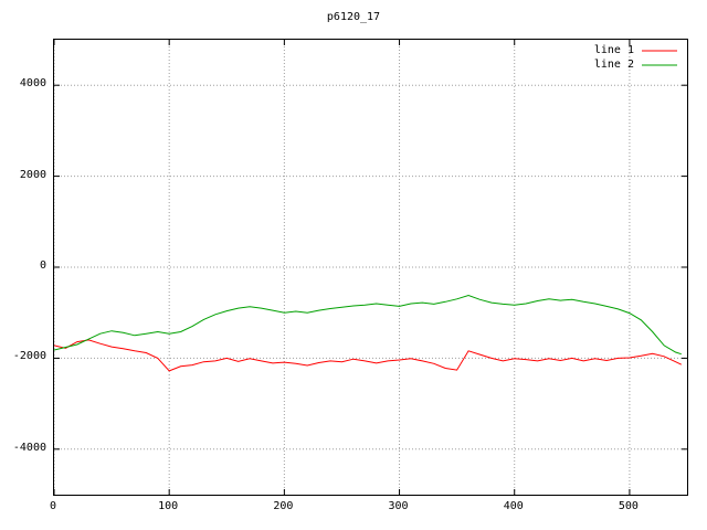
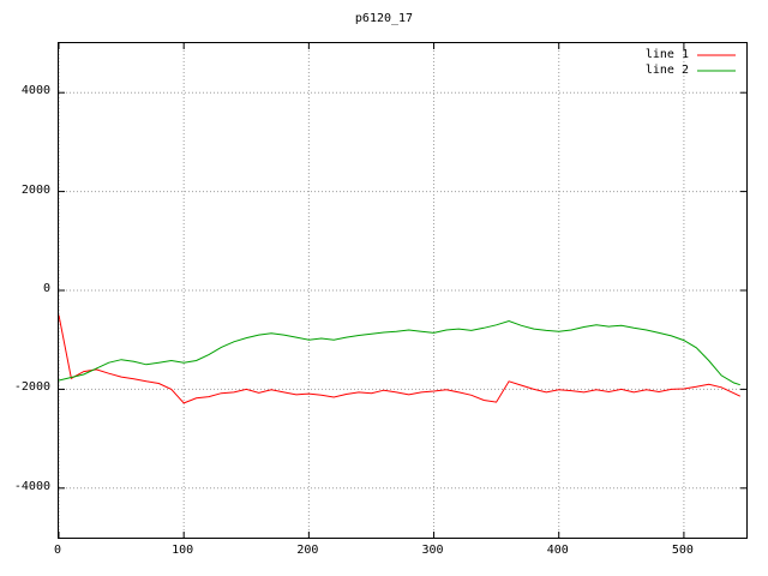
line 1/0: -1700 -> -500
